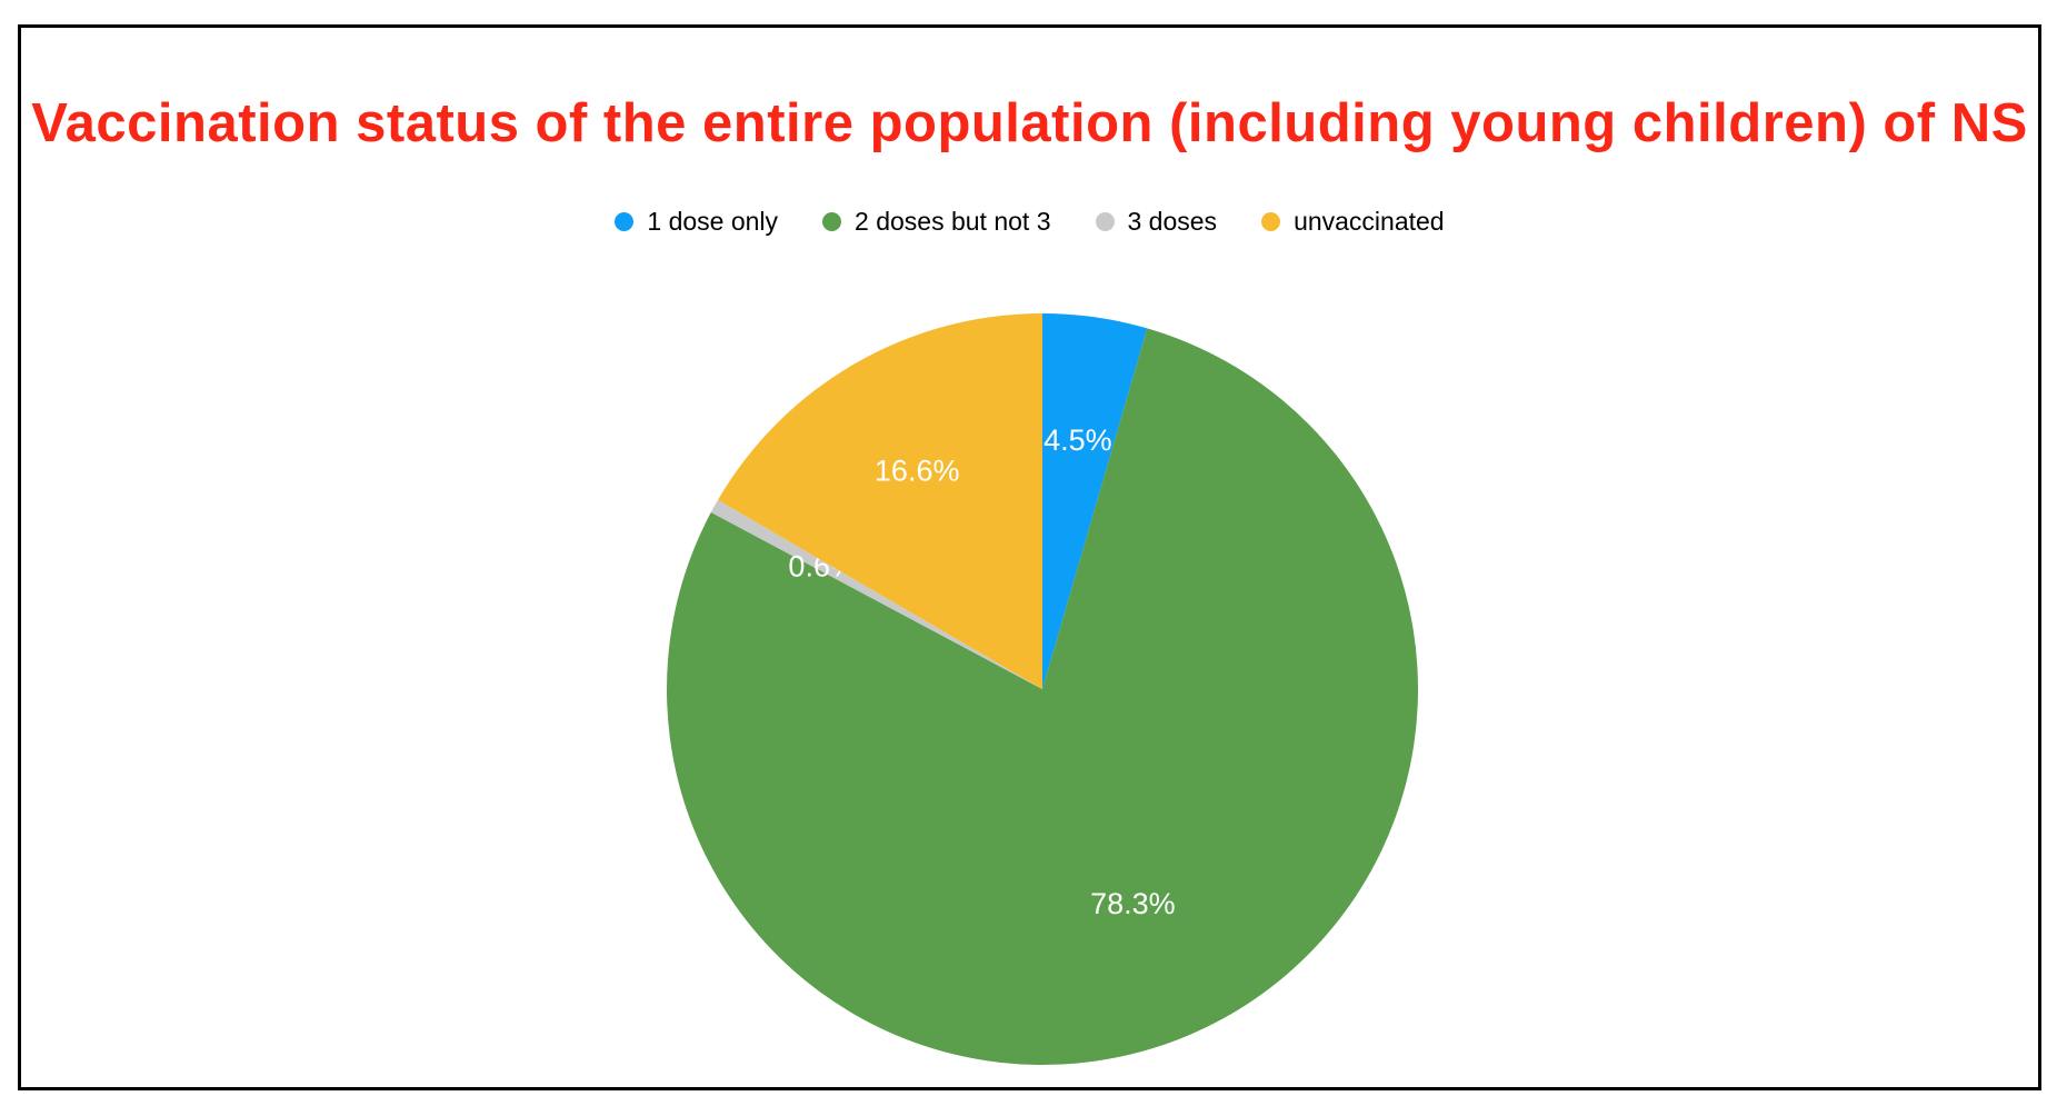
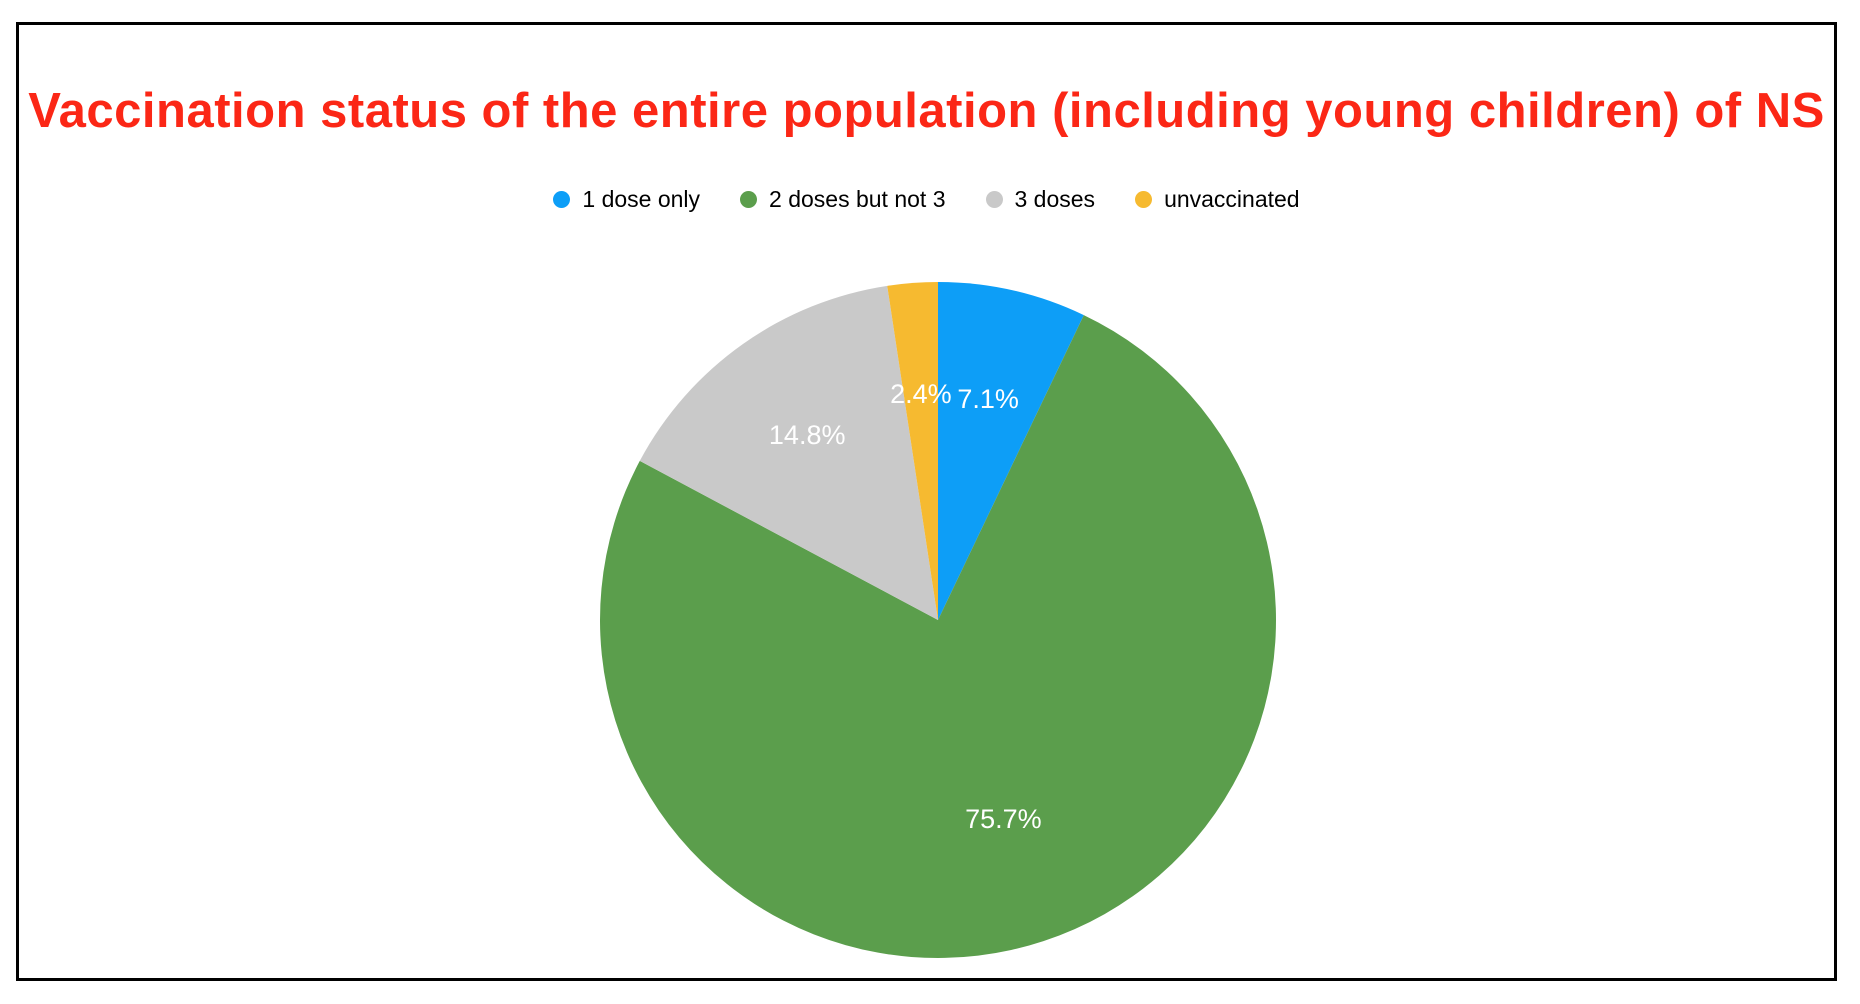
1 dose only: 4.5% -> 7.1%
2 doses but not 3: 78.3% -> 75.7%
3 doses: 0.6% -> 14.8%
unvaccinated: 16.6% -> 2.4%
